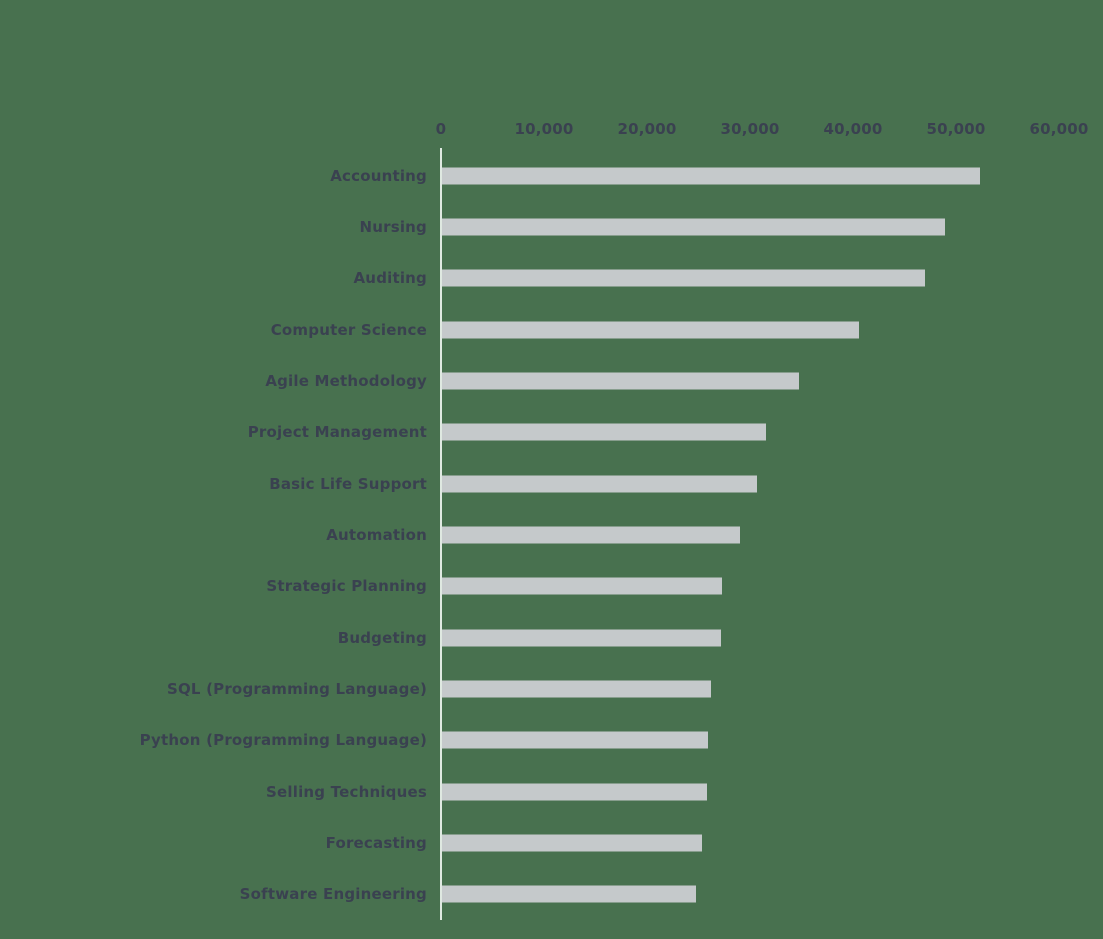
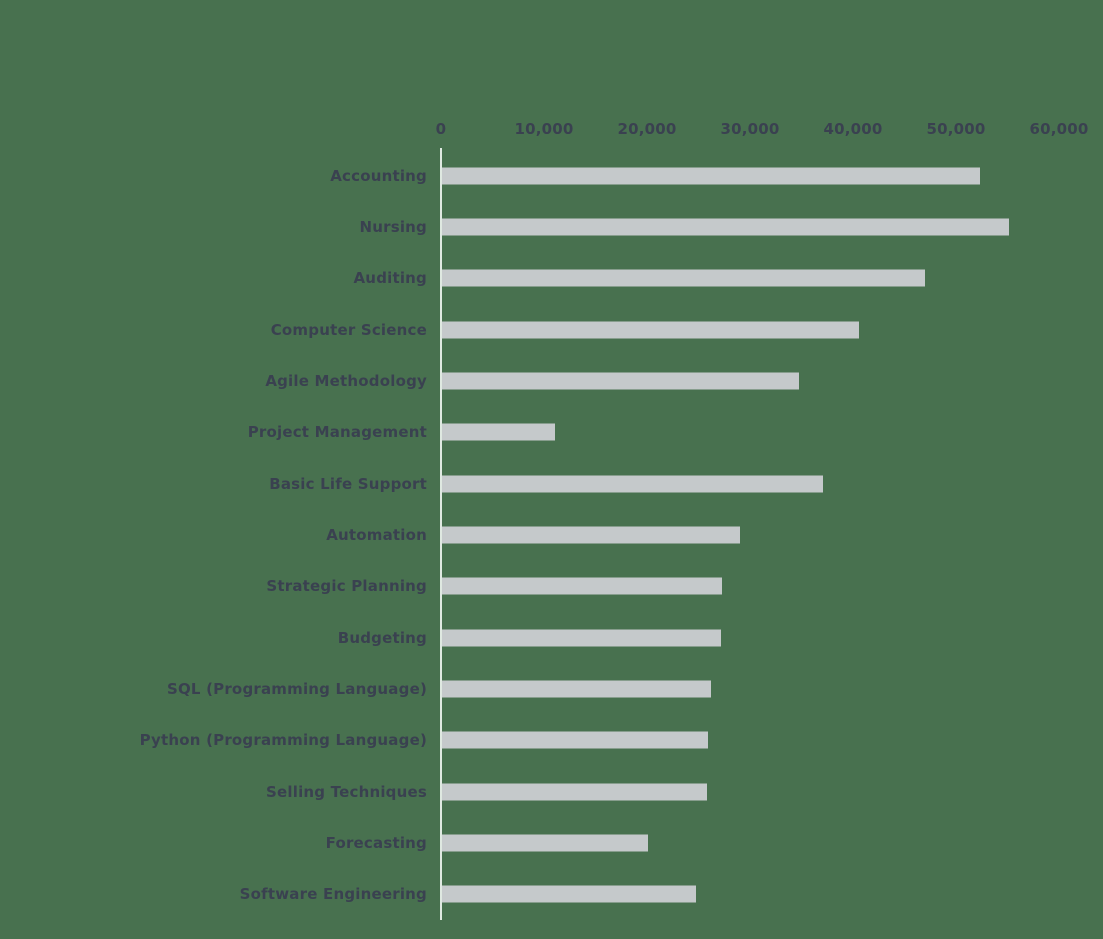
Nursing: 49000 -> 55000
Project Management: 32000 -> 11000
Basic Life Support: 31000 -> 37000
Forecasting: 25000 -> 20000
